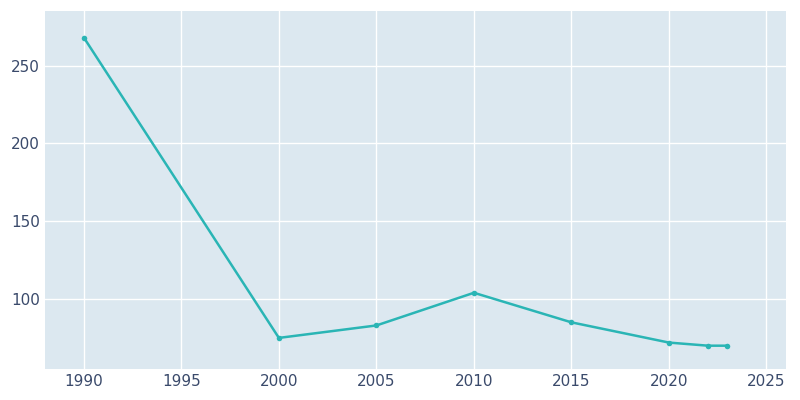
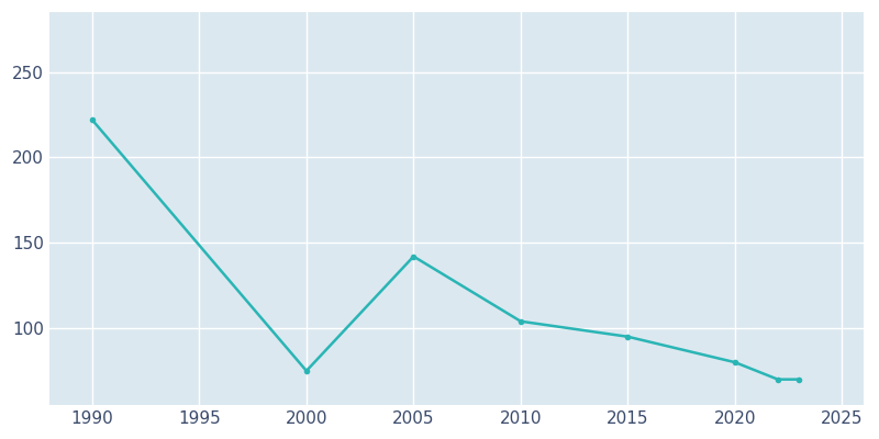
1990: 268 -> 222
2005: 83 -> 142
2015: 85 -> 95
2020: 72 -> 80
